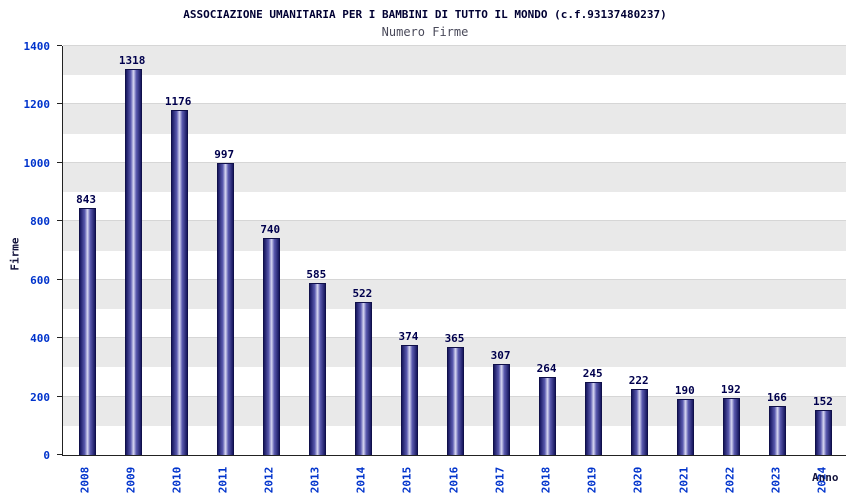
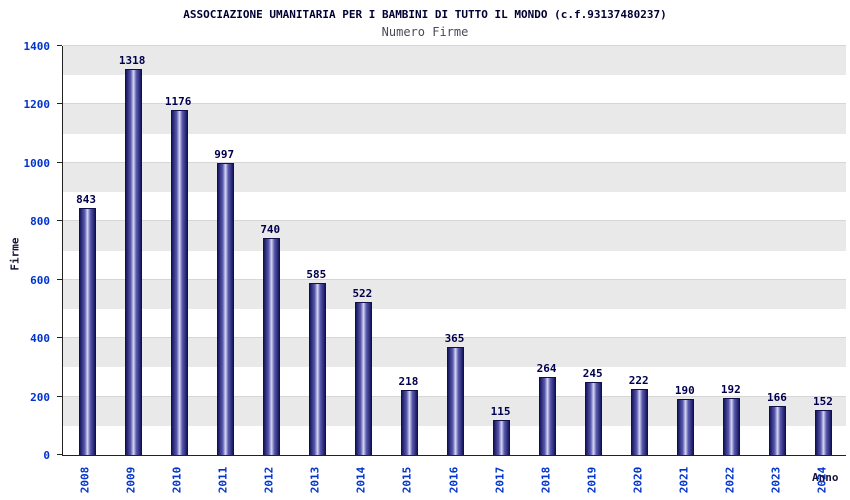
2015: 374 -> 218
2017: 307 -> 115
